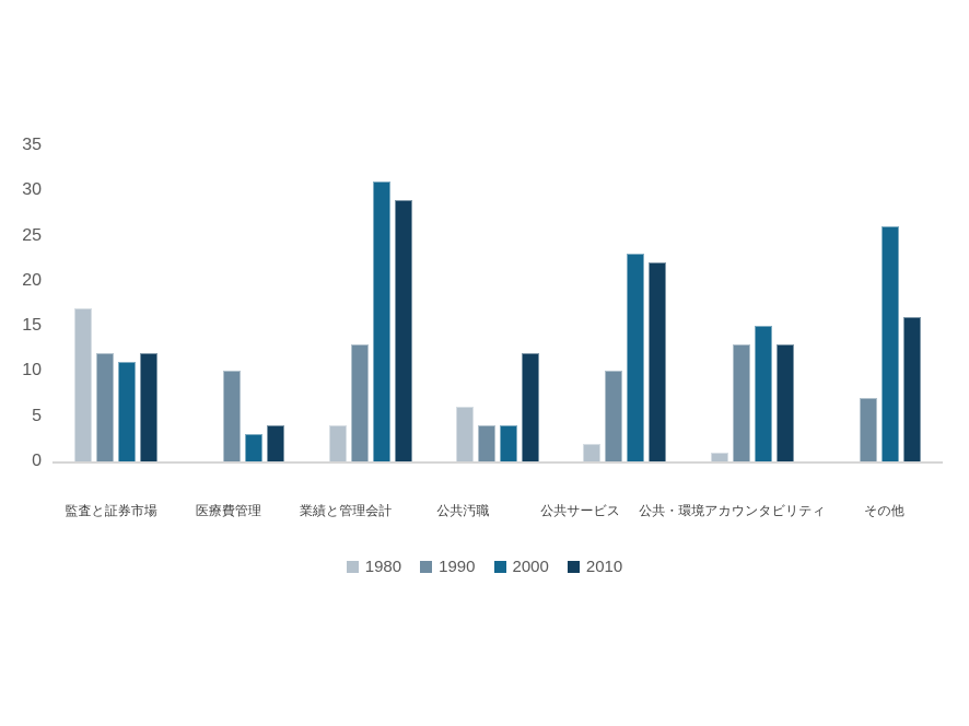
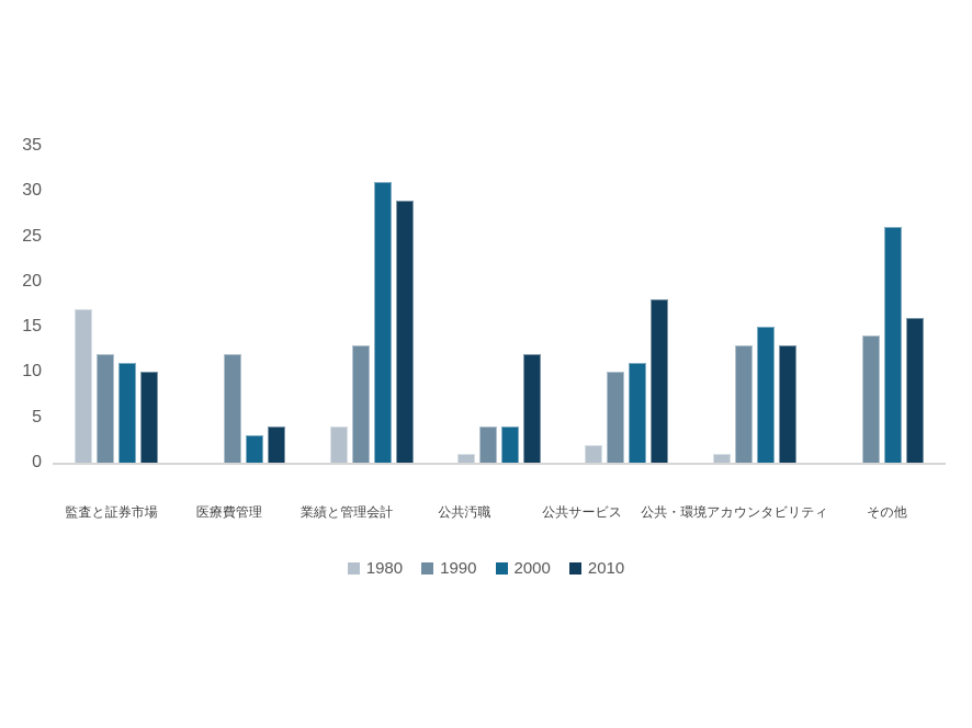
2010/監査と証券市場: 12 -> 10
1990/医療費管理: 10 -> 12
1980/公共汚職: 6 -> 1
2000/公共サービス: 23 -> 11
2010/公共サービス: 22 -> 18
1990/その他: 7 -> 14
